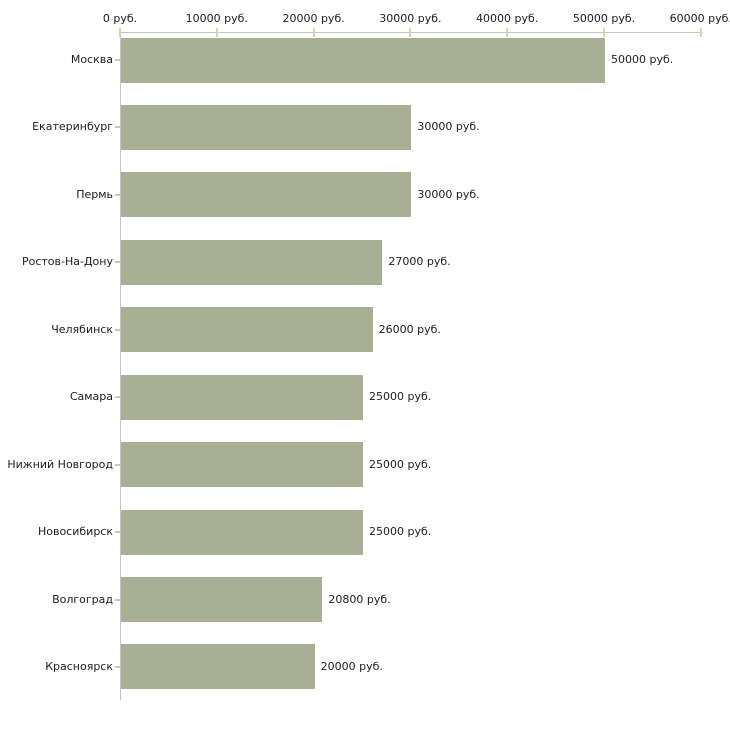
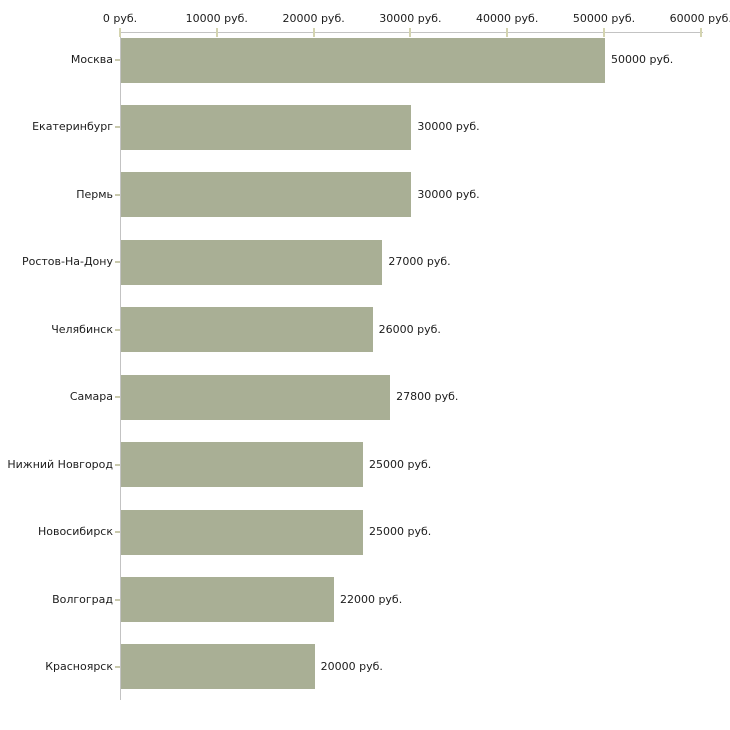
Самара: 25000 -> 27800
Волгоград: 20800 -> 22000
